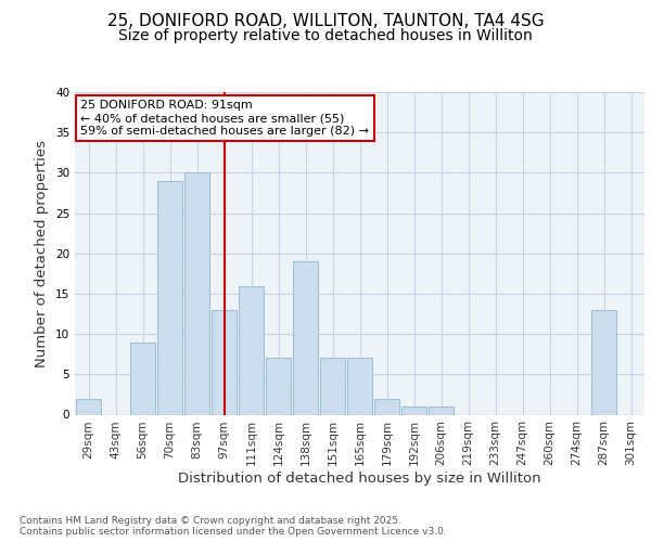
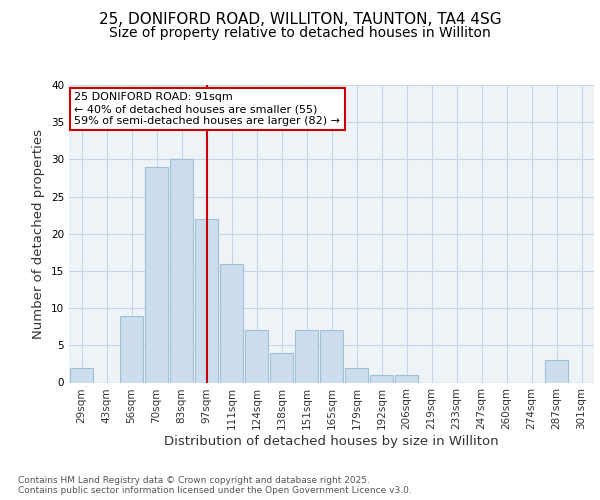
97sqm: 13 -> 22
138sqm: 19 -> 4
287sqm: 13 -> 3
